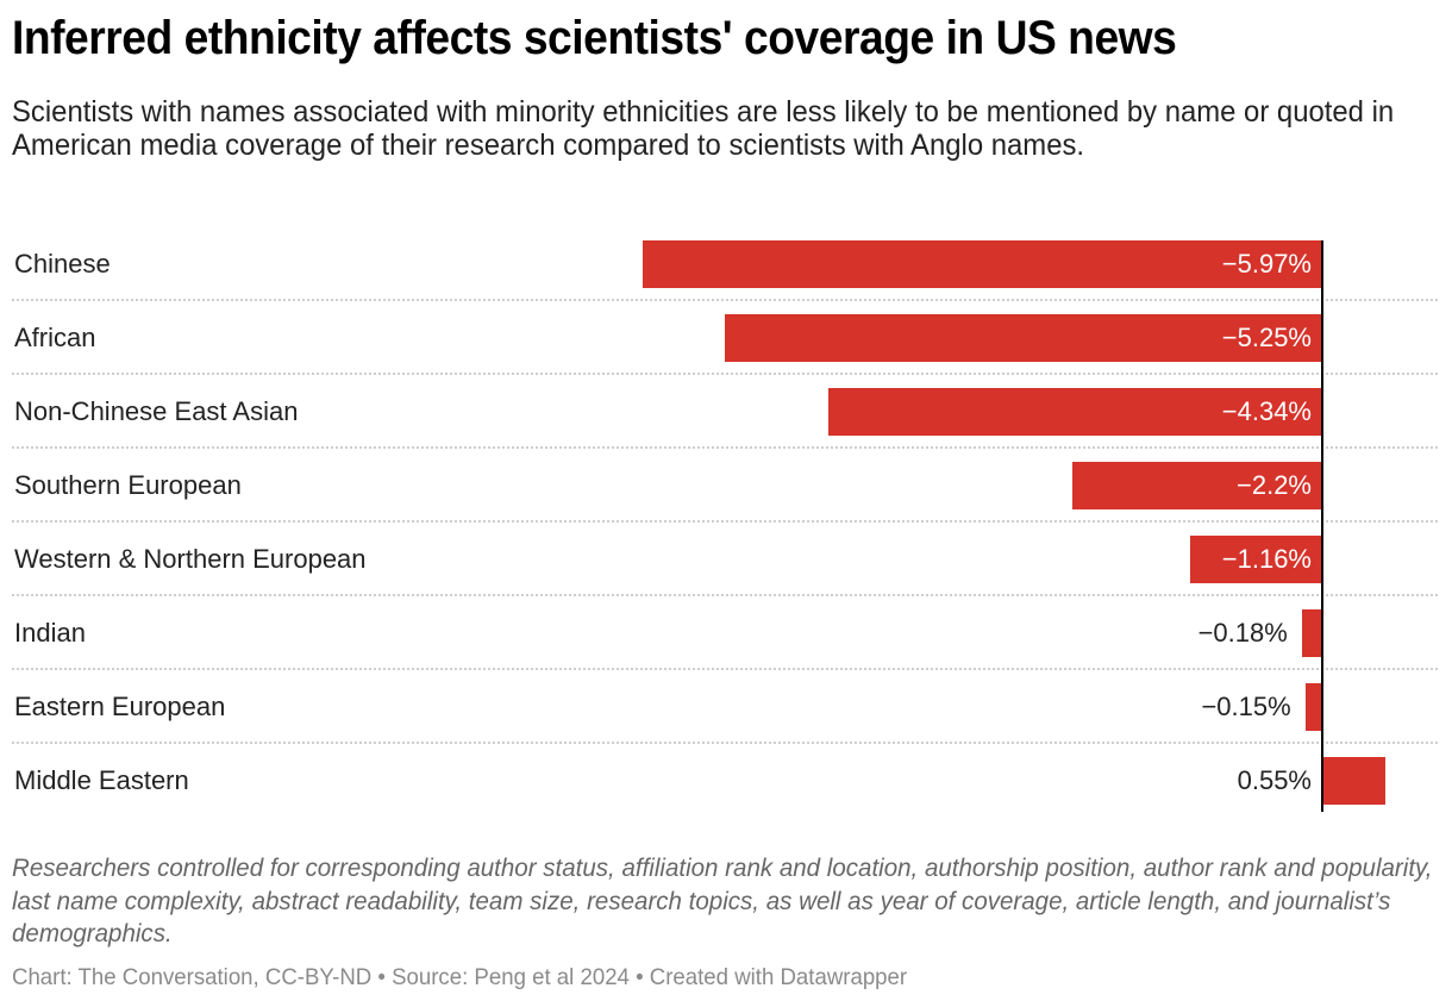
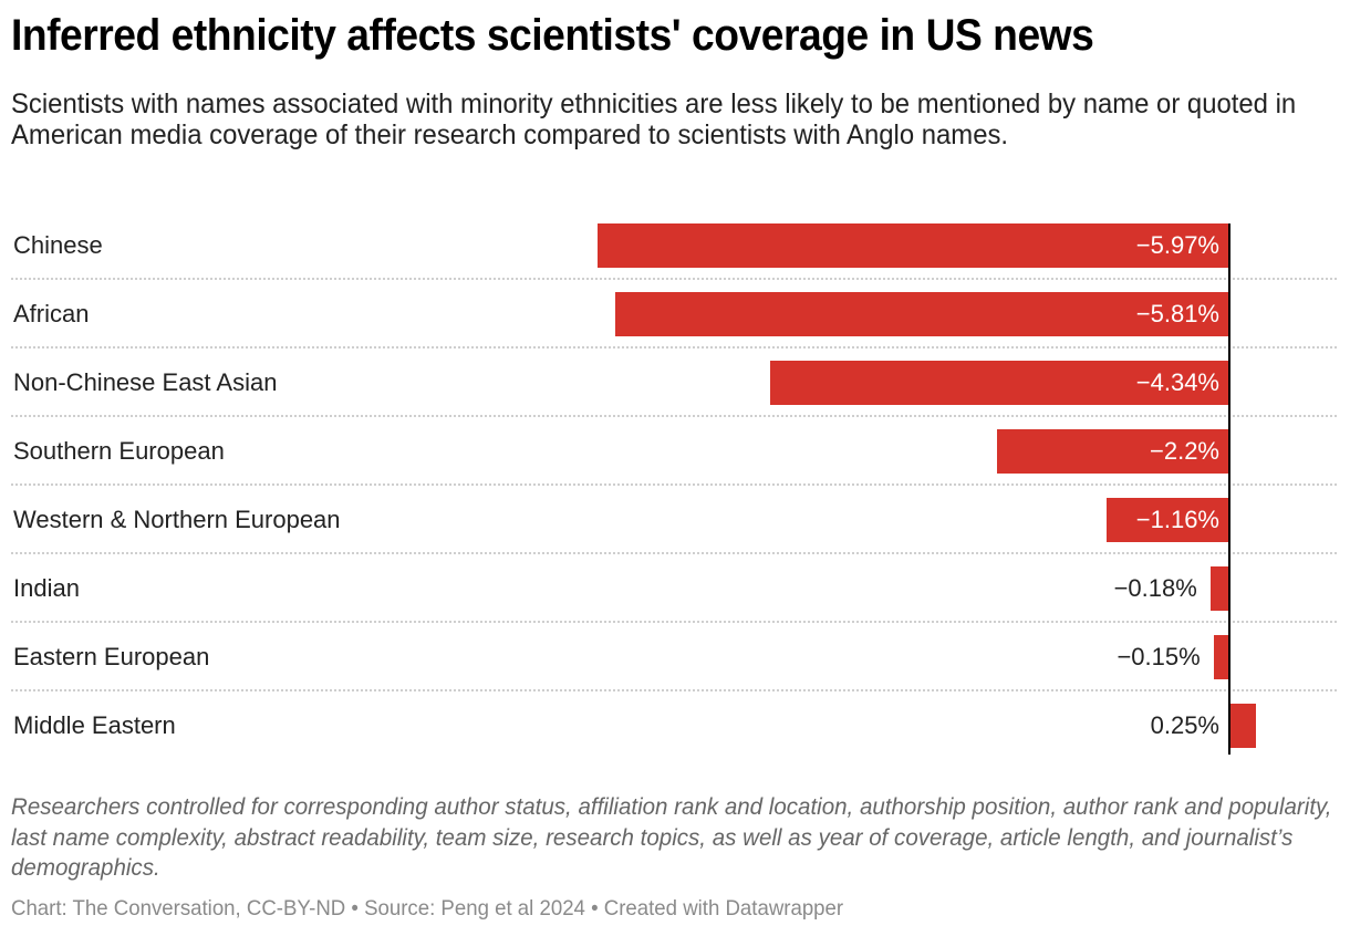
African: −5.25% -> −5.81%
Middle Eastern: 0.55% -> 0.25%
